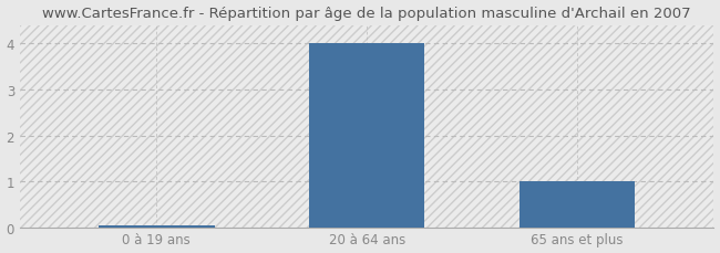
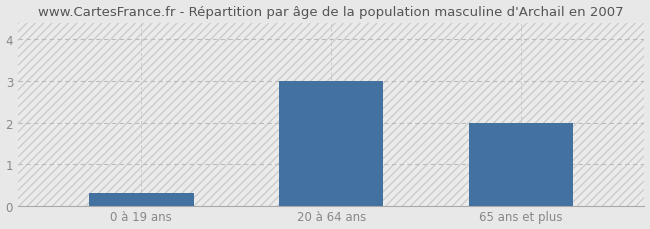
0 à 19 ans: 0.05 -> 0.30
20 à 64 ans: 4.00 -> 3.00
65 ans et plus: 1.00 -> 2.00
